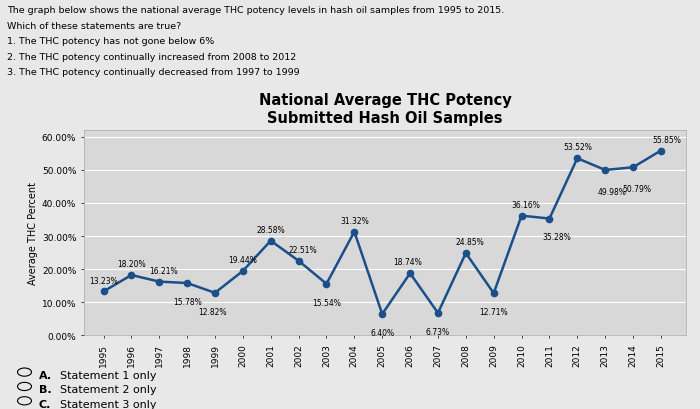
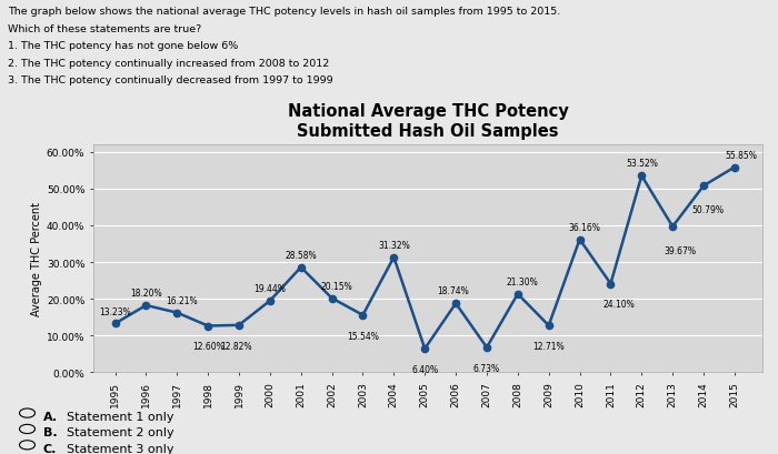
1998: 15.78% -> 12.60%
2002: 22.51% -> 20.15%
2008: 24.85% -> 21.30%
2011: 35.28% -> 24.10%
2013: 49.98% -> 39.67%
